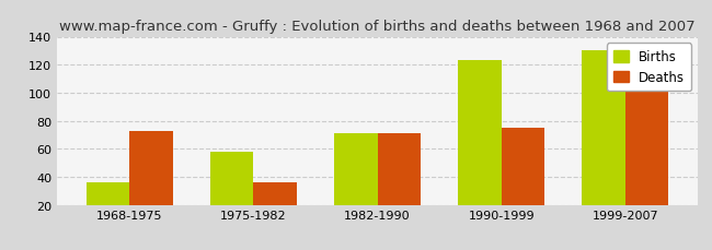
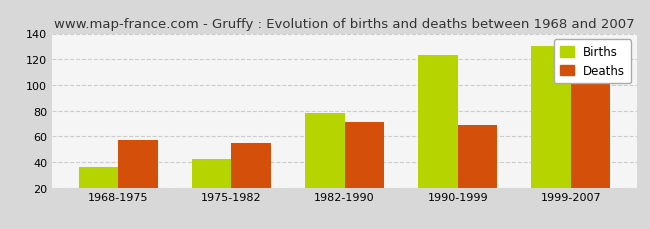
Deaths/1968-1975: 73 -> 57
Births/1975-1982: 58 -> 42
Deaths/1975-1982: 36 -> 55
Births/1982-1990: 71 -> 78
Deaths/1990-1999: 75 -> 69
